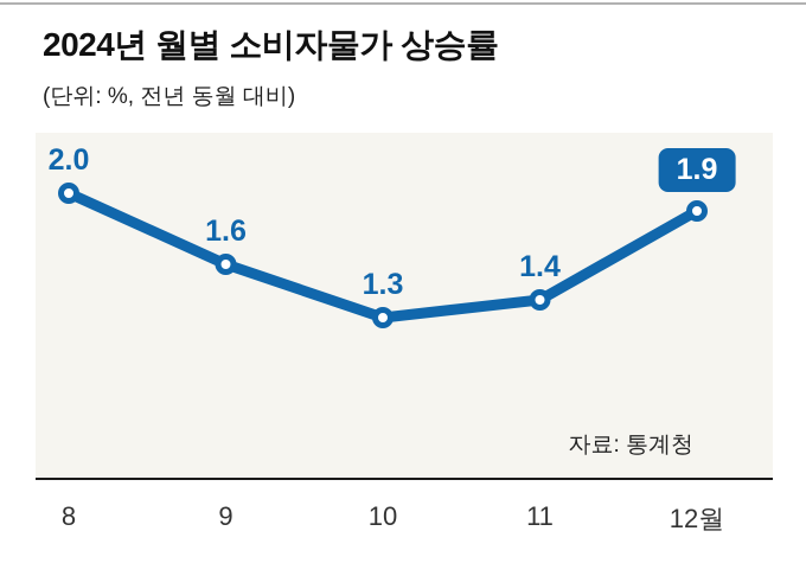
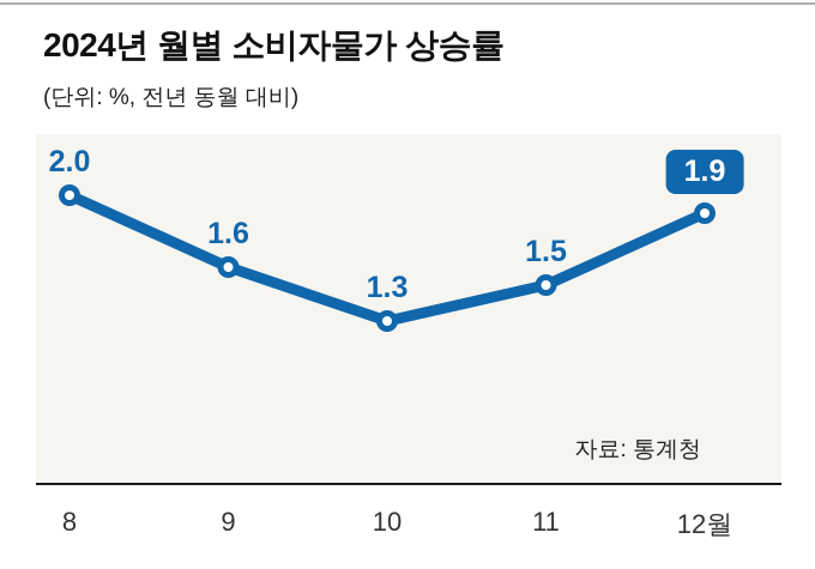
11: 1.4 -> 1.5
